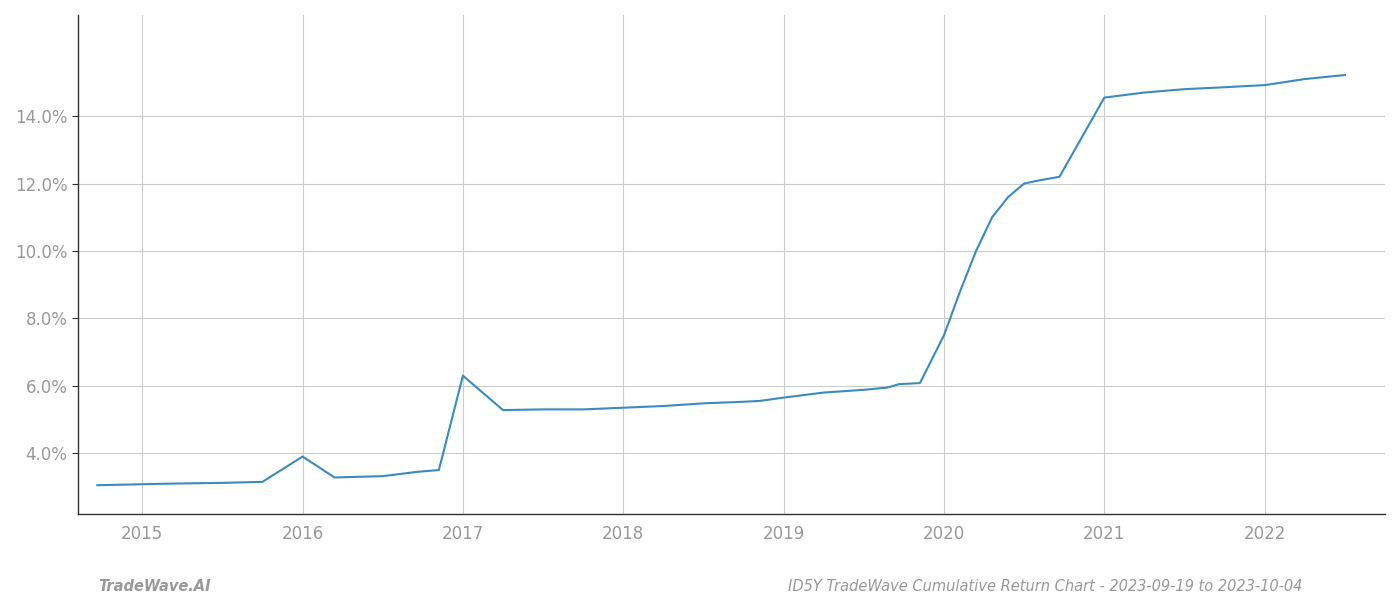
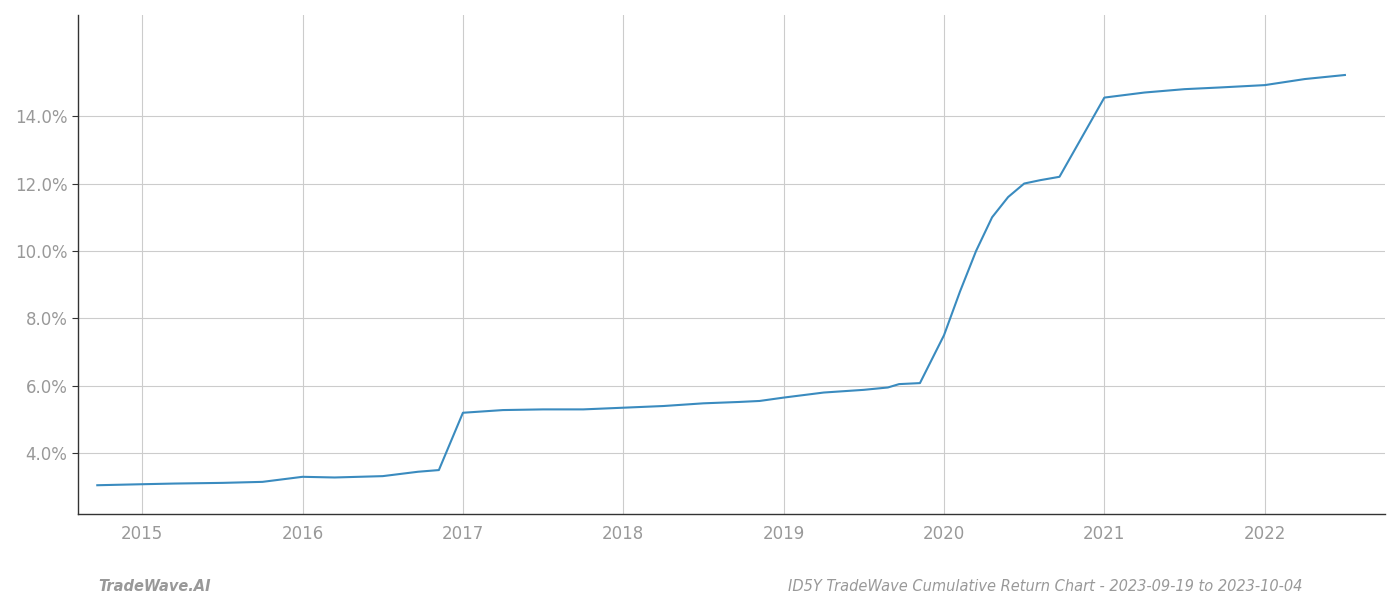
2016: 3.90% -> 3.30%
2017: 6.30% -> 5.20%
